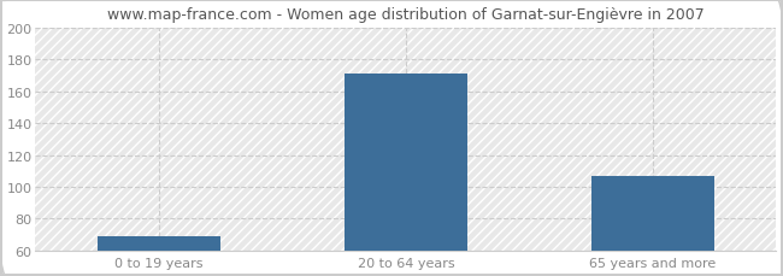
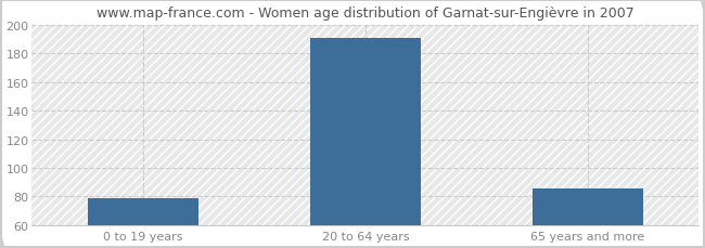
0 to 19 years: 69 -> 79
20 to 64 years: 171 -> 191
65 years and more: 107 -> 86
